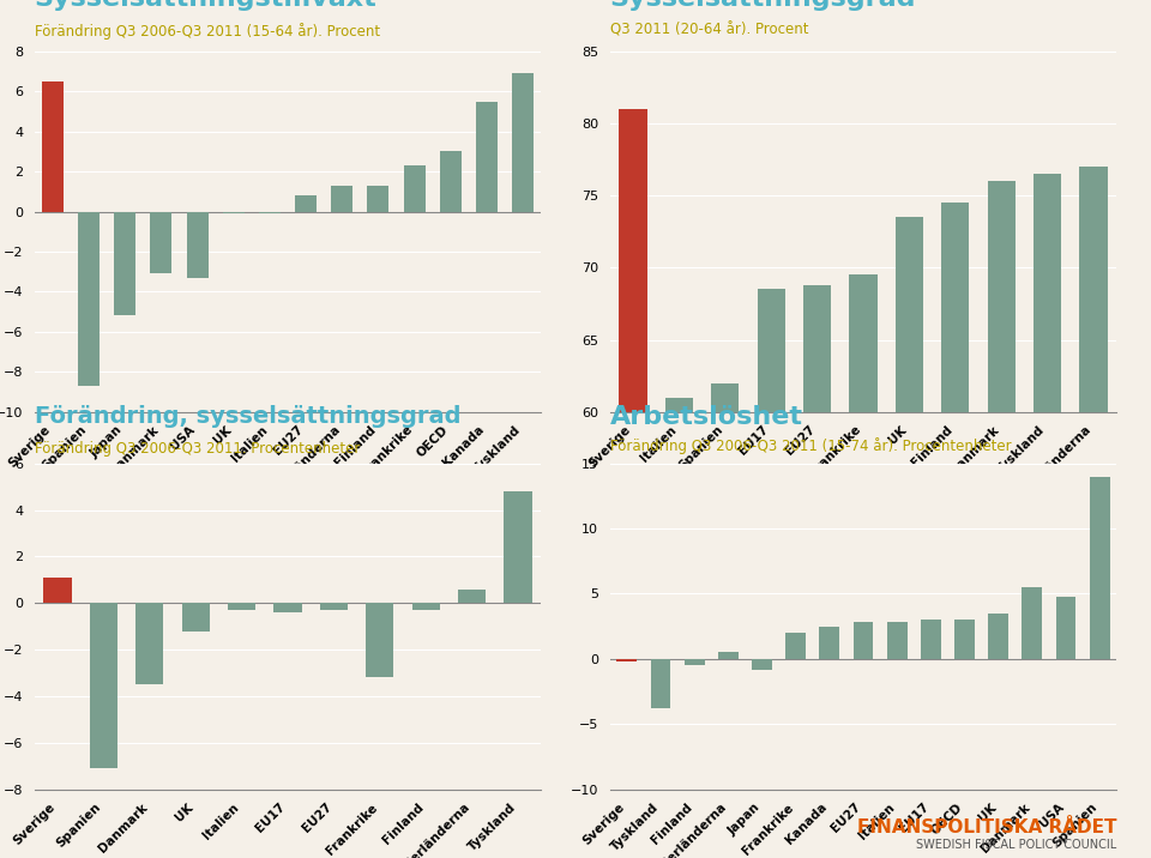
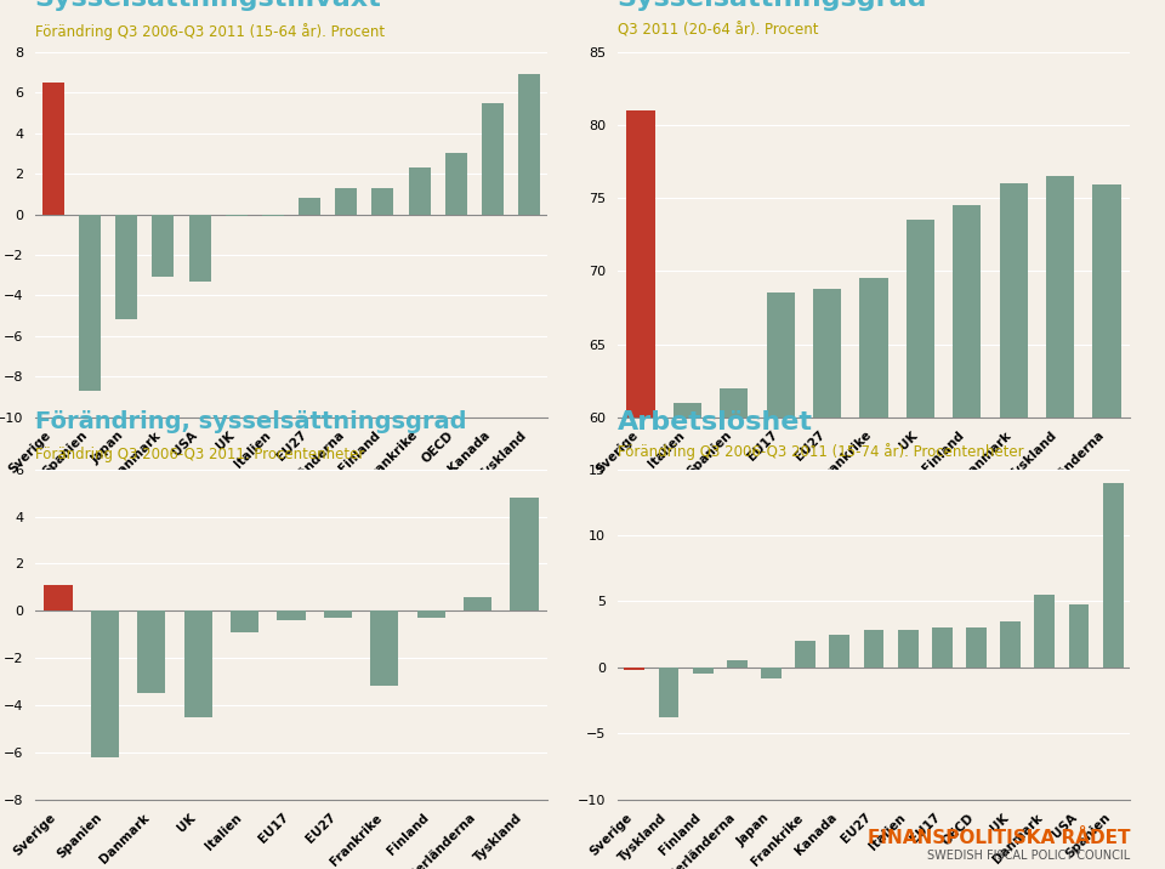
Nederländerna: 77.0 -> 75.9
Spanien: -7.1 -> -6.2
UK: -1.2 -> -4.5
Italien: -0.3 -> -0.9
